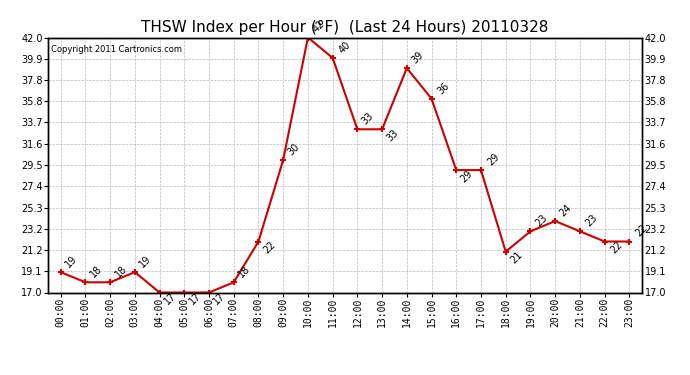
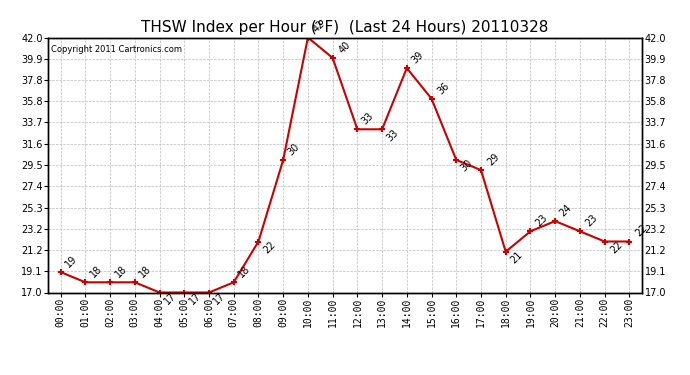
03:00: 19 -> 18
16:00: 29 -> 30
